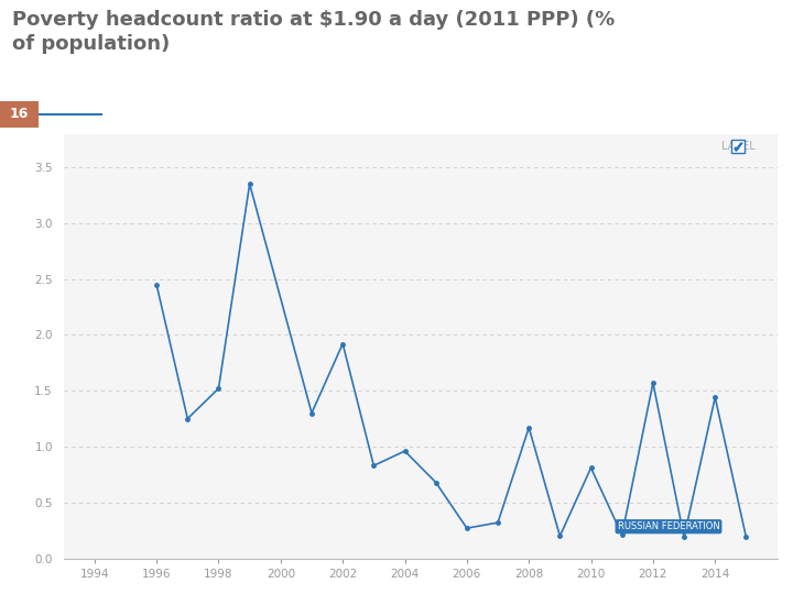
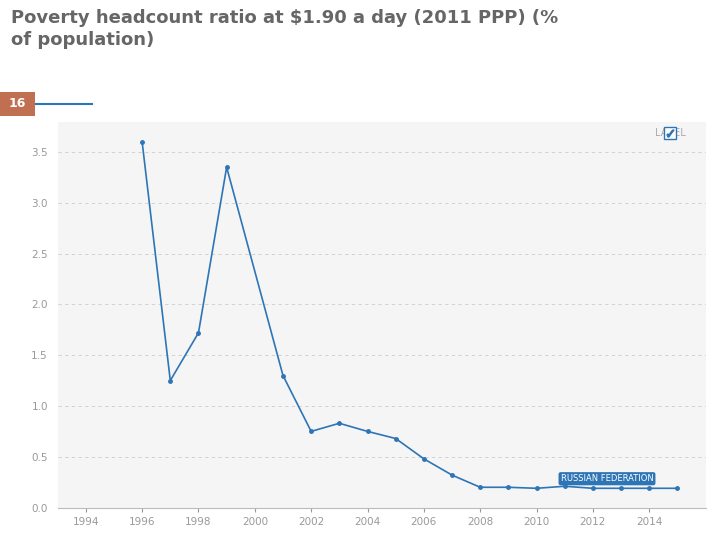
1996: 2.45 -> 3.60
1998: 1.52 -> 1.72
2002: 1.92 -> 0.75
2004: 0.96 -> 0.75
2006: 0.27 -> 0.48
2008: 1.17 -> 0.20
2010: 0.81 -> 0.19
2012: 1.57 -> 0.19
2014: 1.44 -> 0.19
